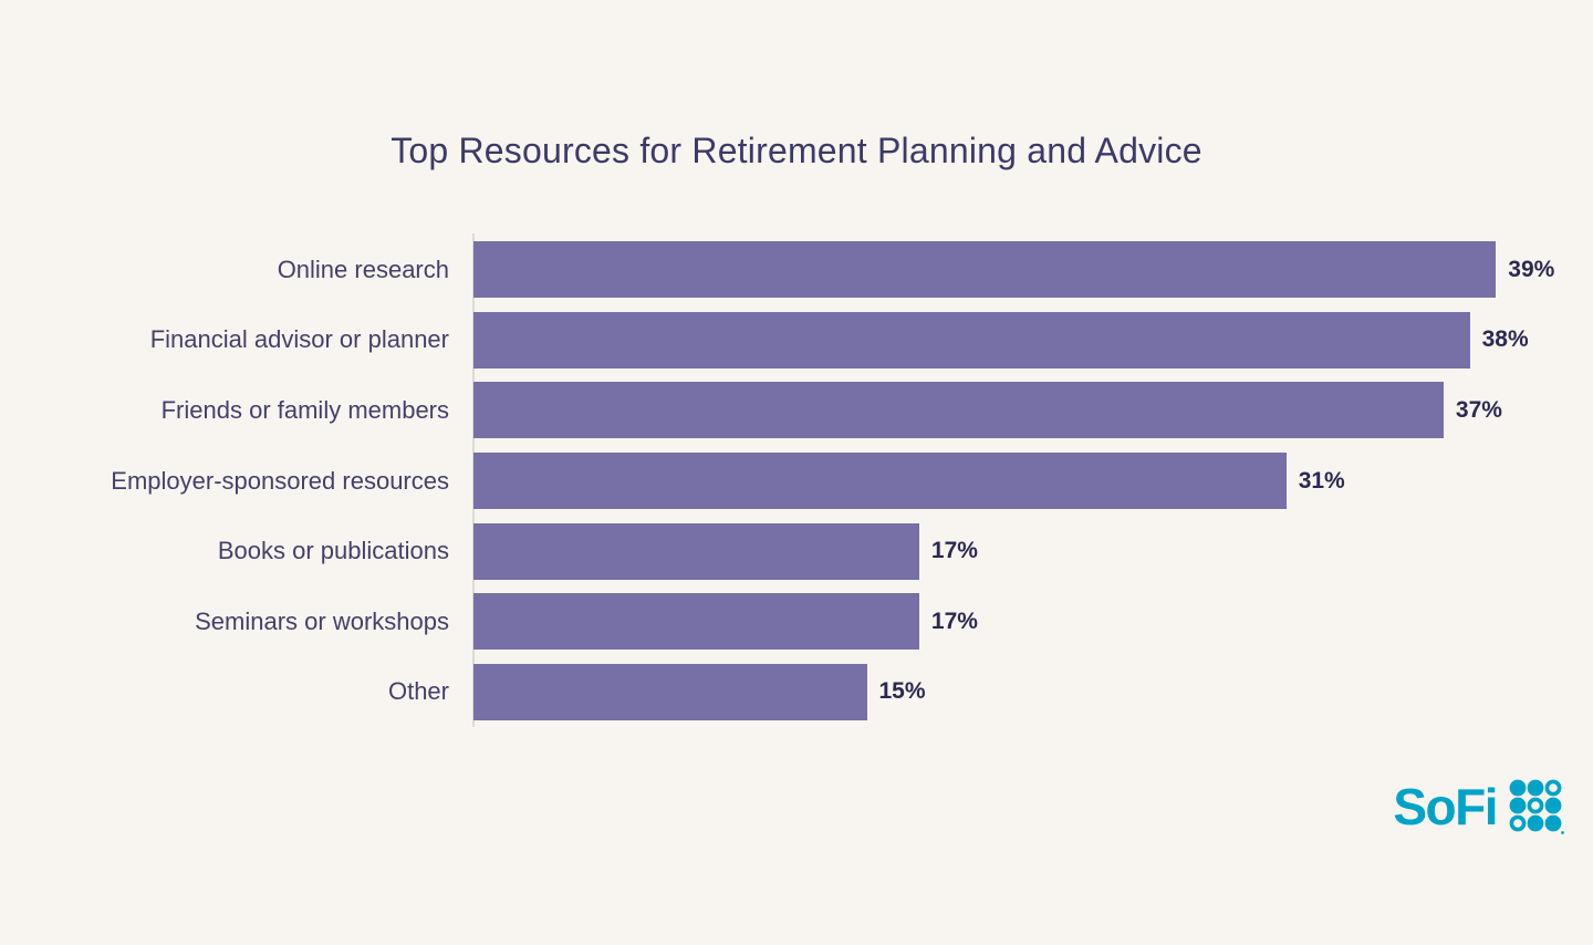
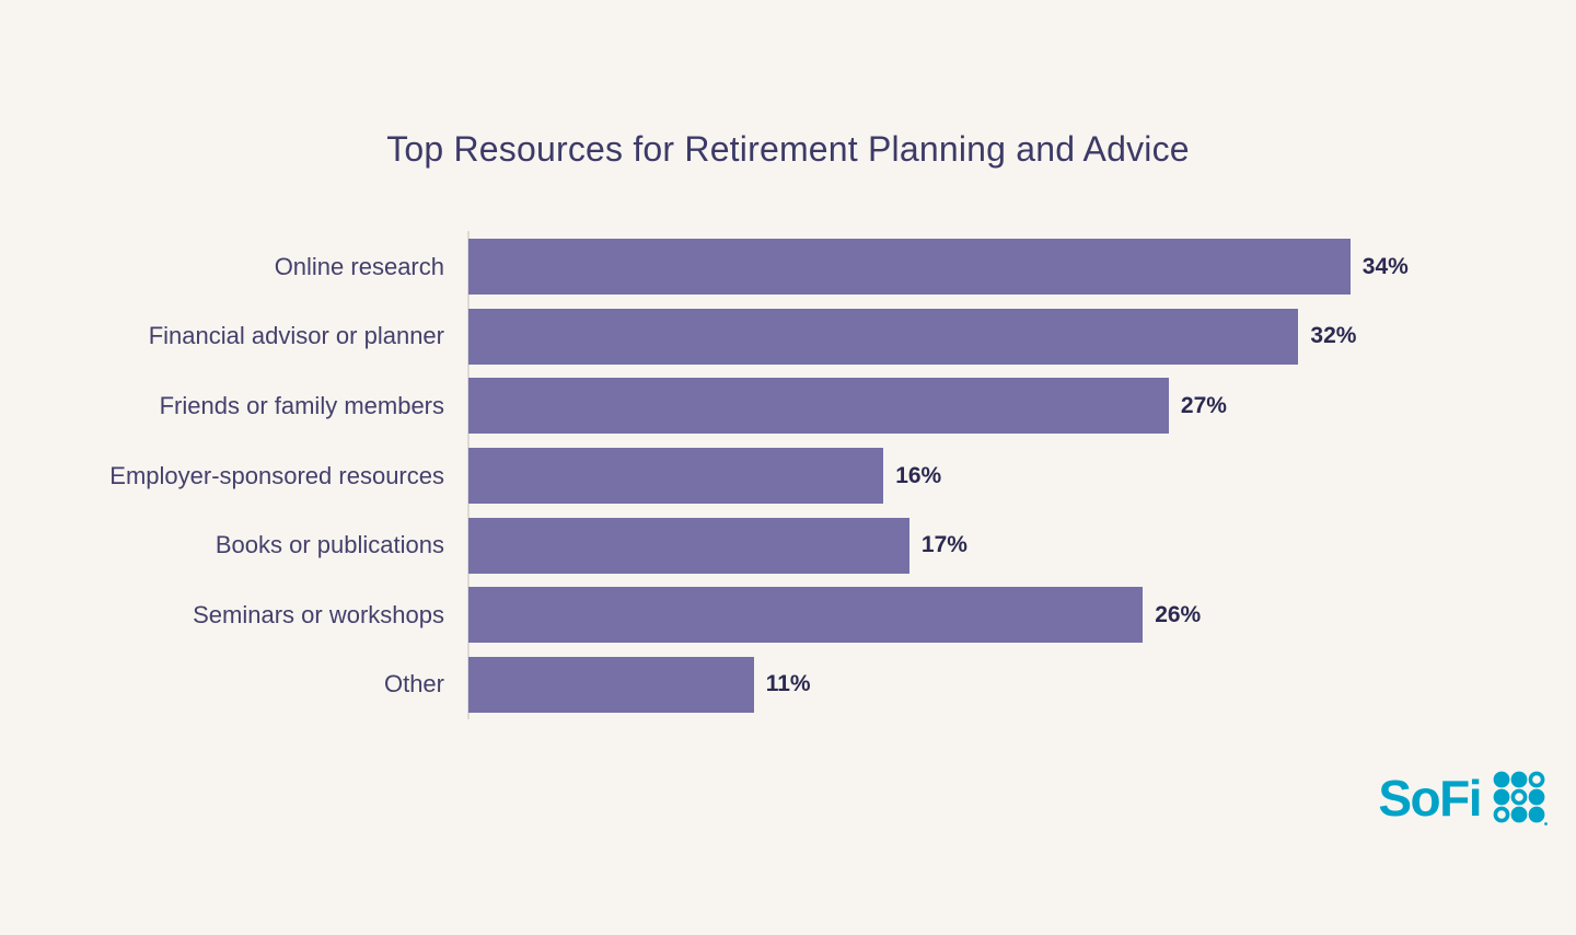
Online research: 39% -> 34%
Financial advisor or planner: 38% -> 32%
Friends or family members: 37% -> 27%
Employer-sponsored resources: 31% -> 16%
Seminars or workshops: 17% -> 26%
Other: 15% -> 11%
